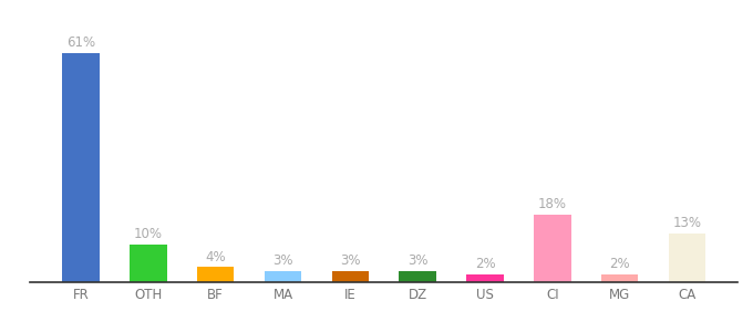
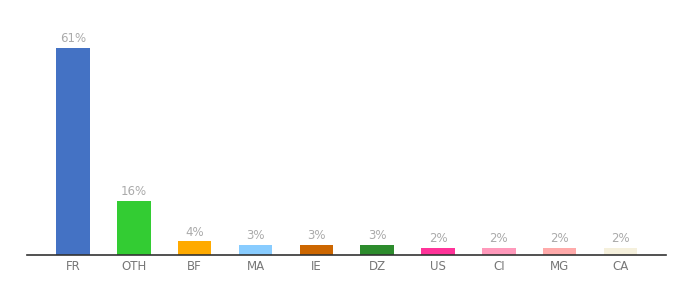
OTH: 10% -> 16%
CI: 18% -> 2%
CA: 13% -> 2%
